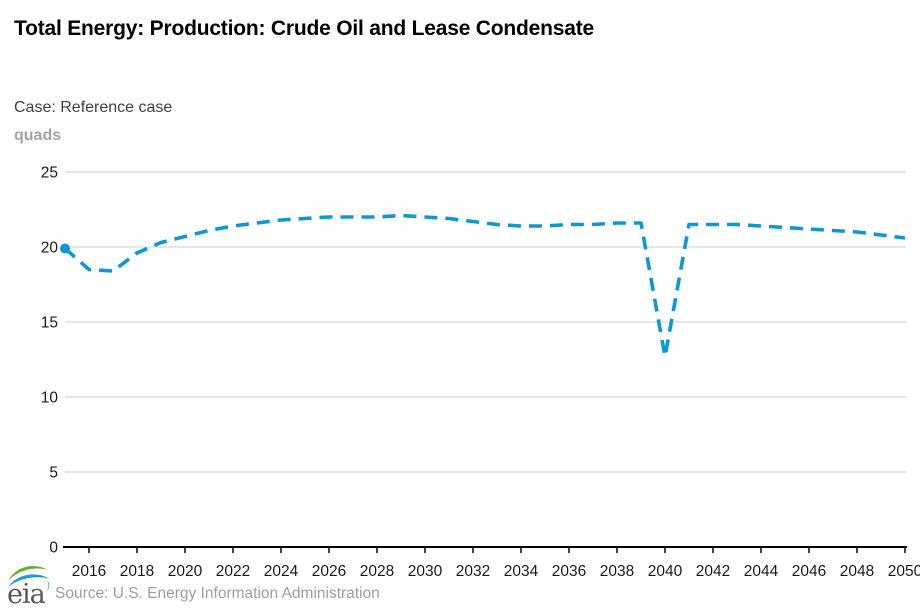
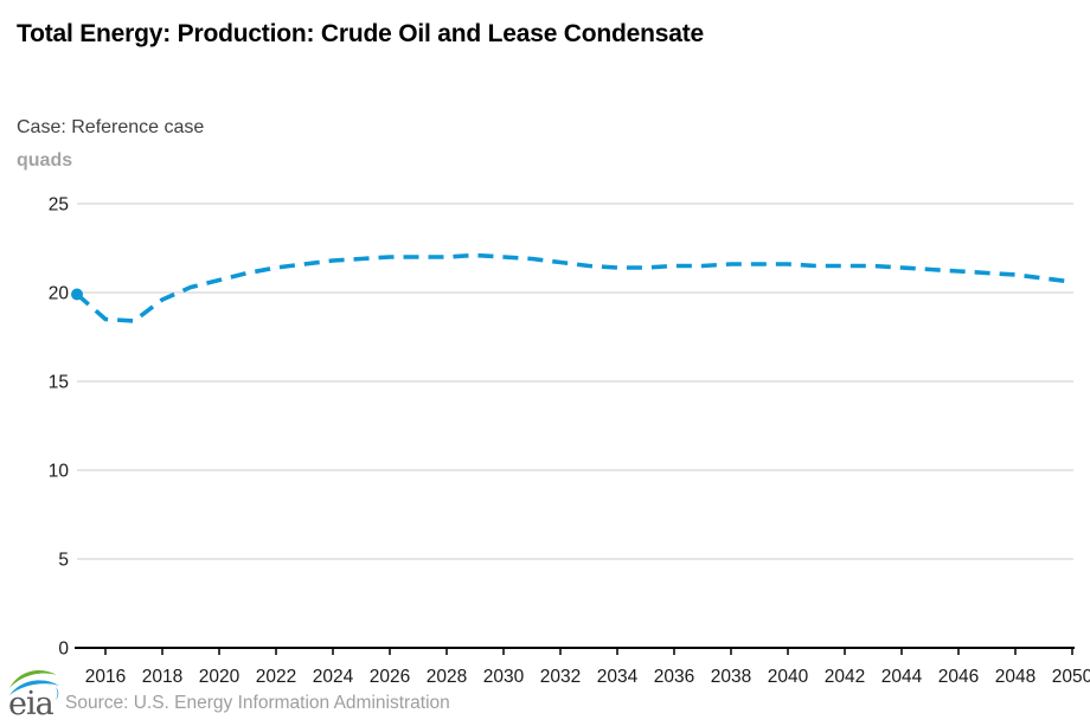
2040: 12.7 -> 21.6
